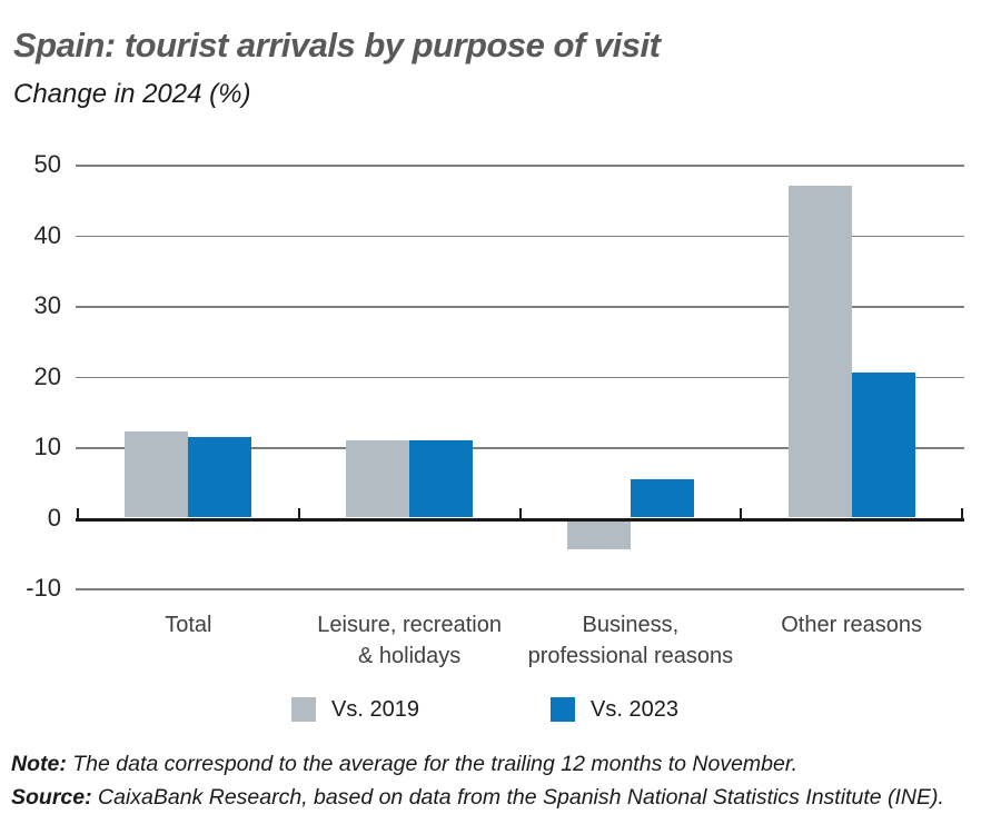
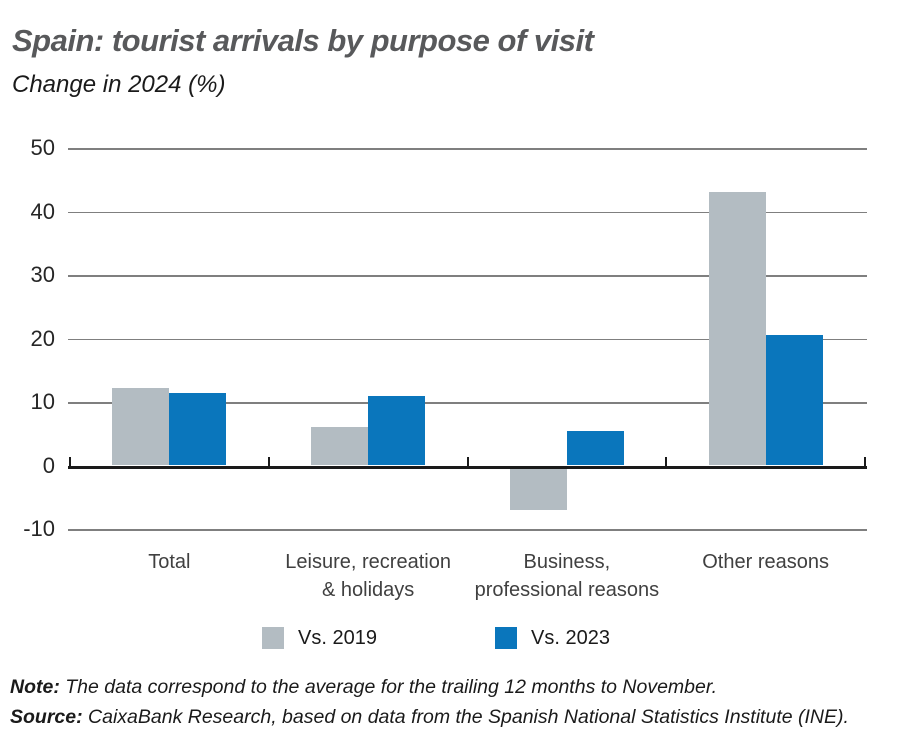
Vs. 2019/Leisure, recreation & holidays: 11 -> 6
Vs. 2019/Business, professional reasons: -4 -> -7
Vs. 2019/Other reasons: 47 -> 43
